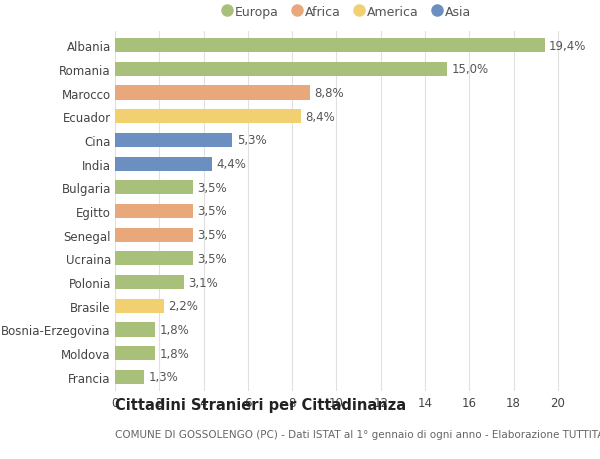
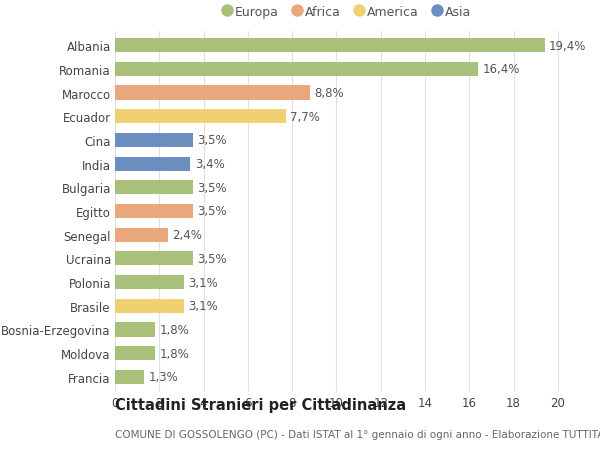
Romania: 15,0% -> 16,4%
Ecuador: 8,4% -> 7,7%
Cina: 5,3% -> 3,5%
India: 4,4% -> 3,4%
Senegal: 3,5% -> 2,4%
Brasile: 2,2% -> 3,1%
